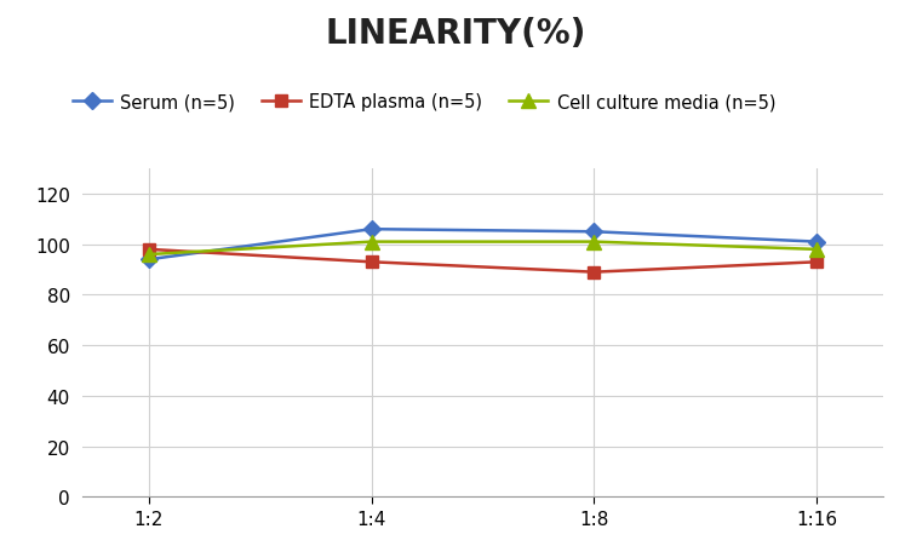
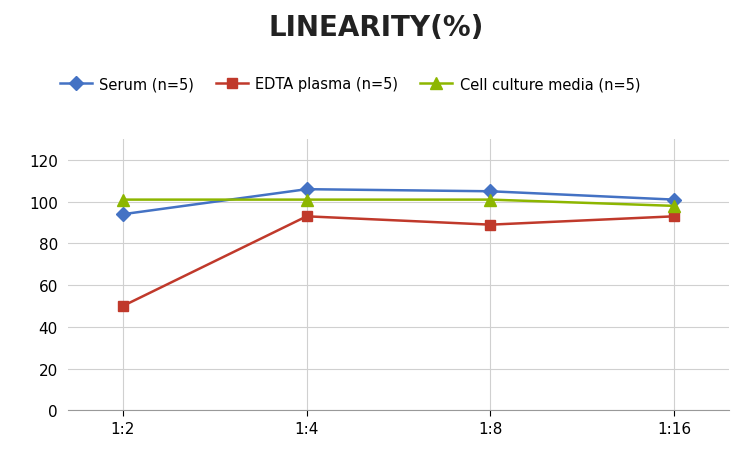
EDTA plasma (n=5)/1:2: 98 -> 50
Cell culture media (n=5)/1:2: 96 -> 101
